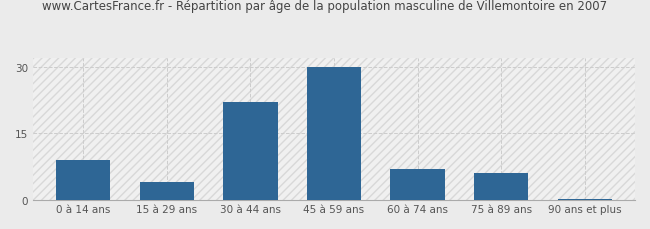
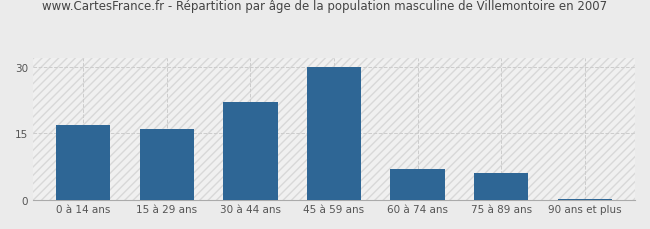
0 à 14 ans: 9.0 -> 17.0
15 à 29 ans: 4.0 -> 16.0
